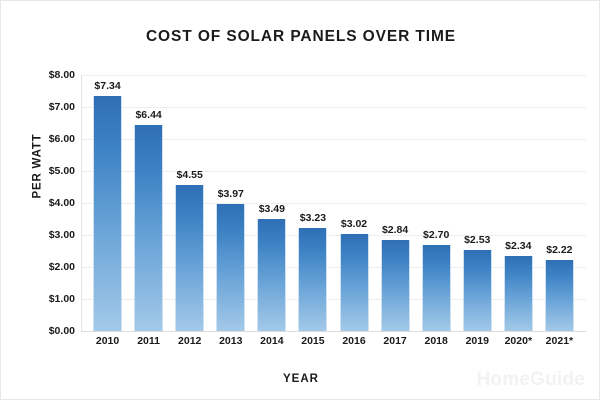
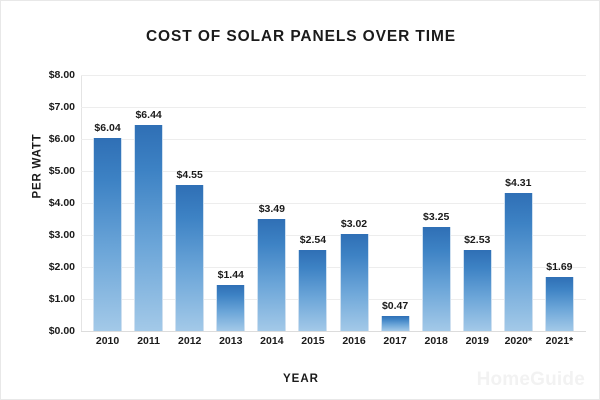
2010: $7.34 -> $6.04
2013: $3.97 -> $1.44
2015: $3.23 -> $2.54
2017: $2.84 -> $0.47
2018: $2.70 -> $3.25
2020*: $2.34 -> $4.31
2021*: $2.22 -> $1.69
